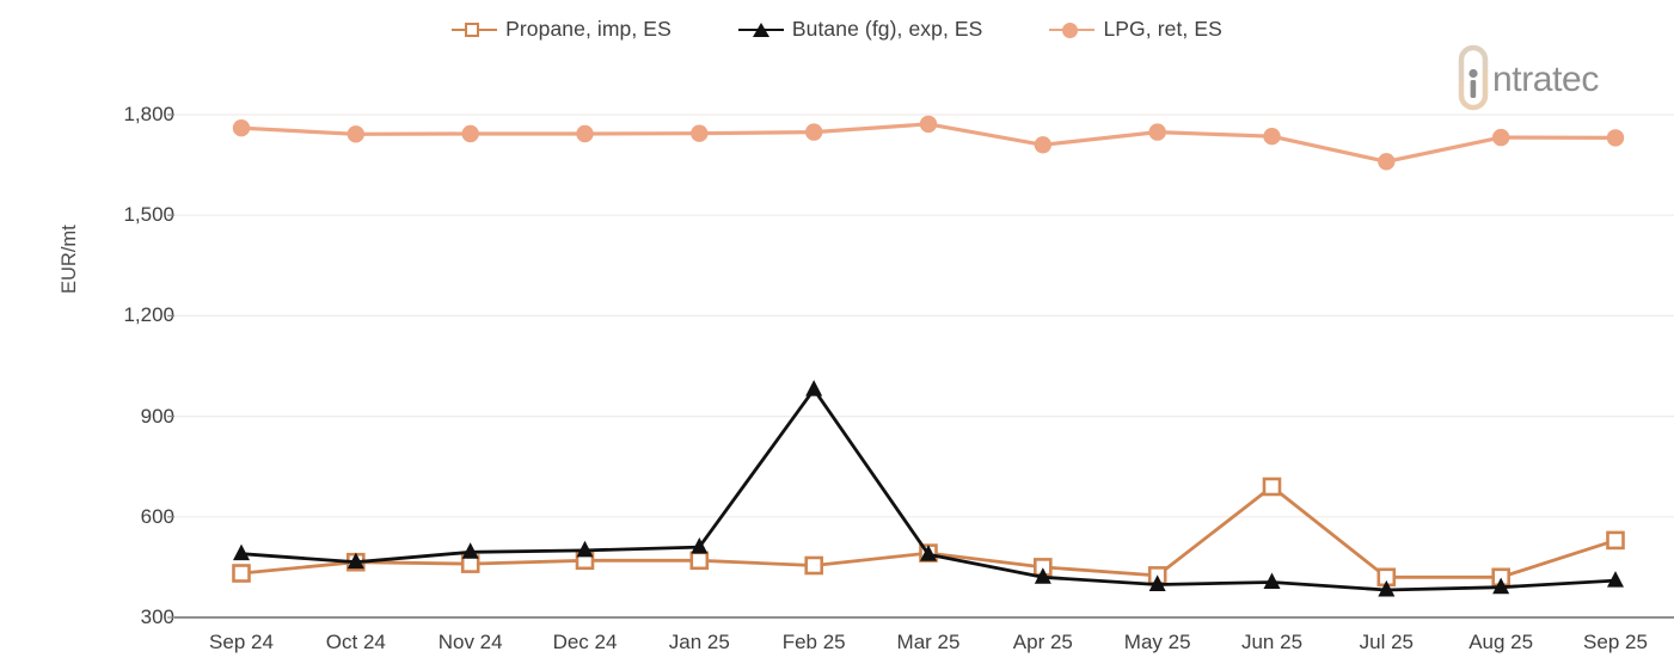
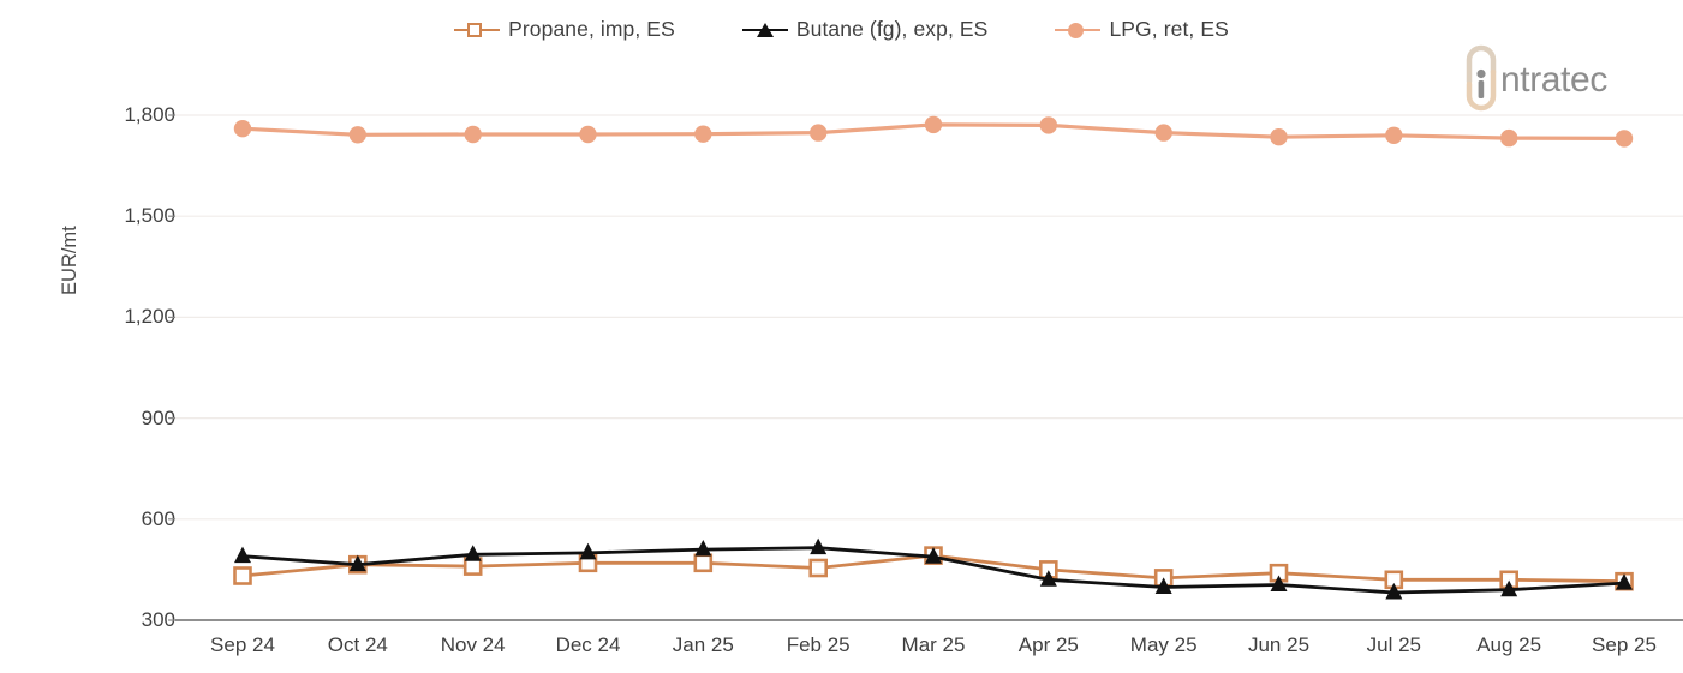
Butane (fg), exp, ES/Feb 25: 980 -> 520
LPG, ret, ES/Apr 25: 1710 -> 1770
Propane, imp, ES/Jun 25: 690 -> 440
LPG, ret, ES/Jul 25: 1660 -> 1740
Propane, imp, ES/Sep 25: 530 -> 420
